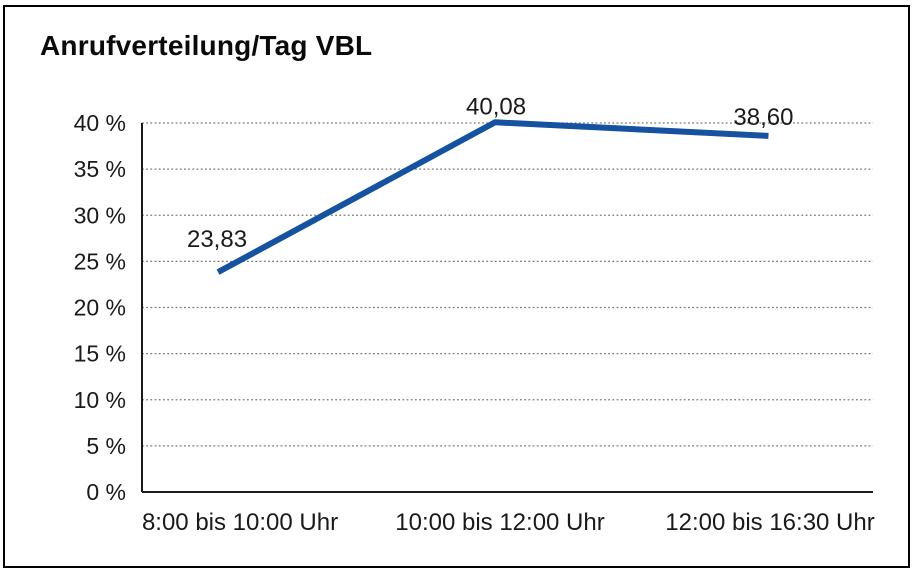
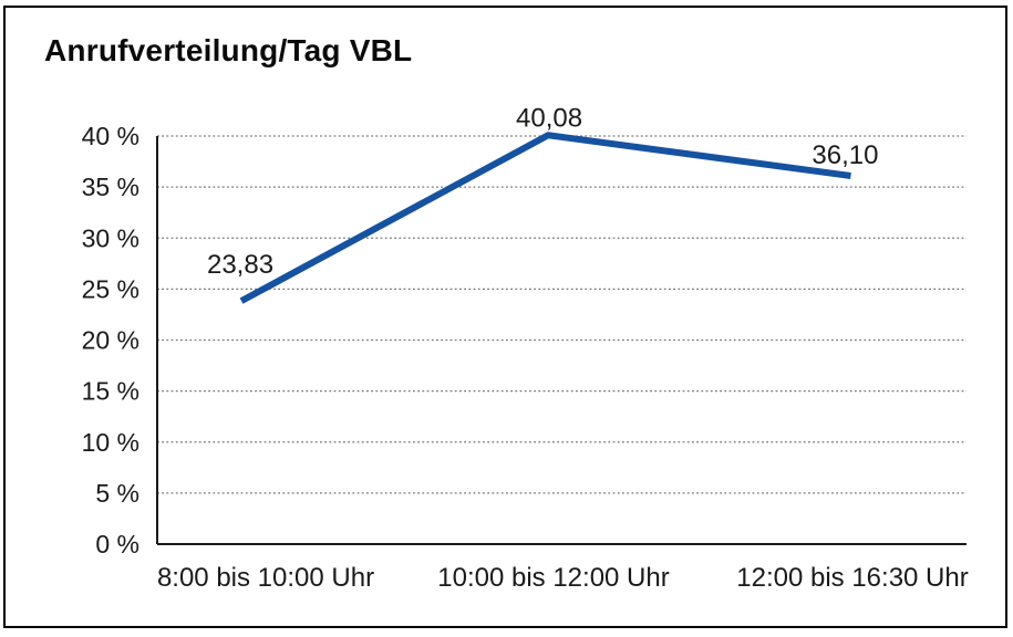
12:00 bis 16:30 Uhr: 38,60 -> 36,10
